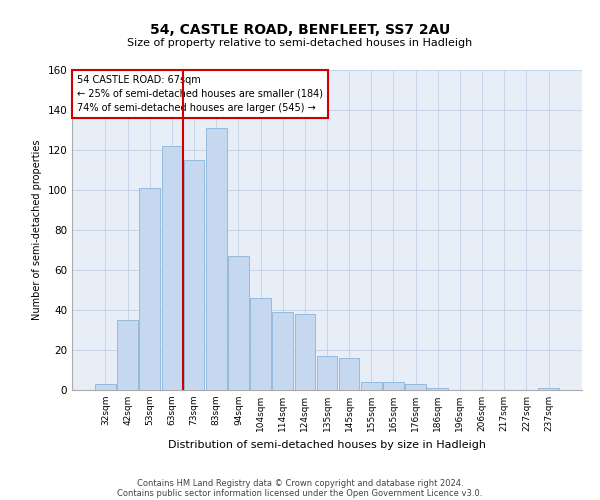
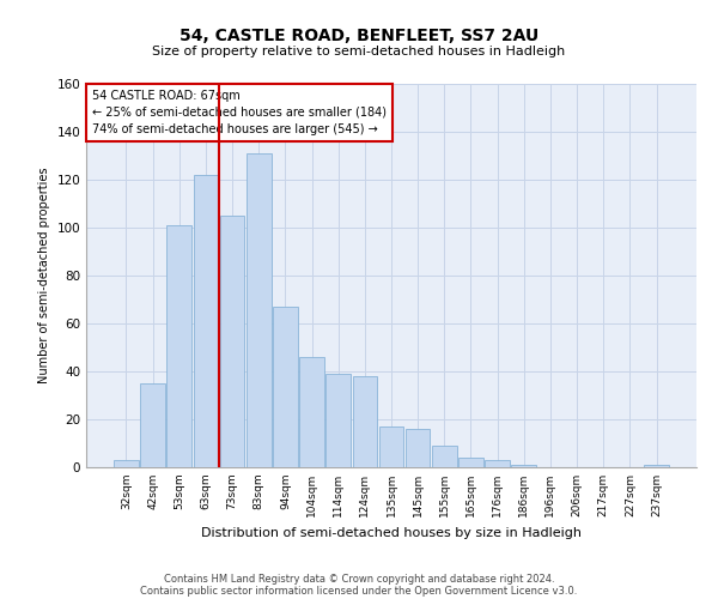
73sqm: 115 -> 105
155sqm: 4 -> 9
